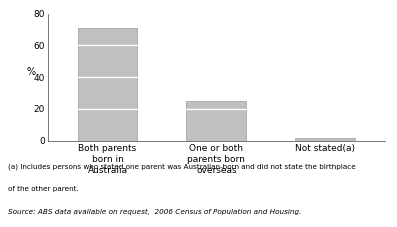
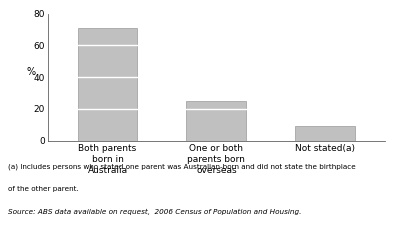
Not stated(a): 2 -> 9
